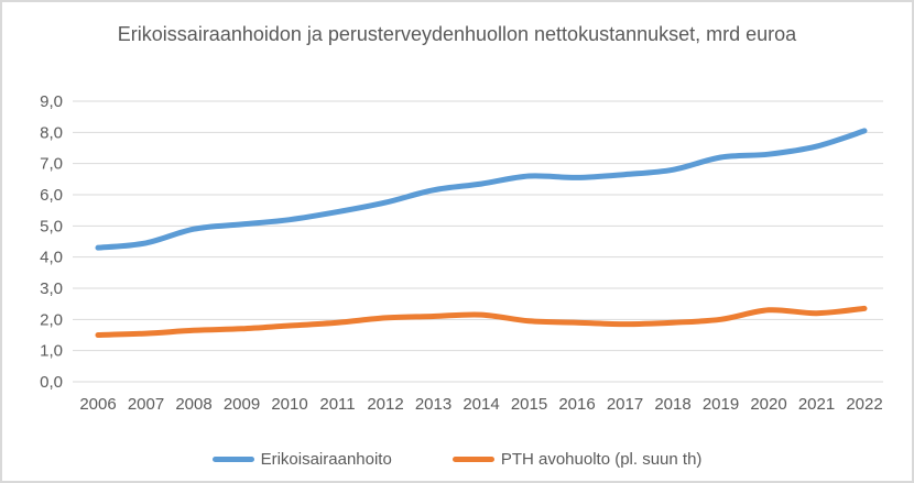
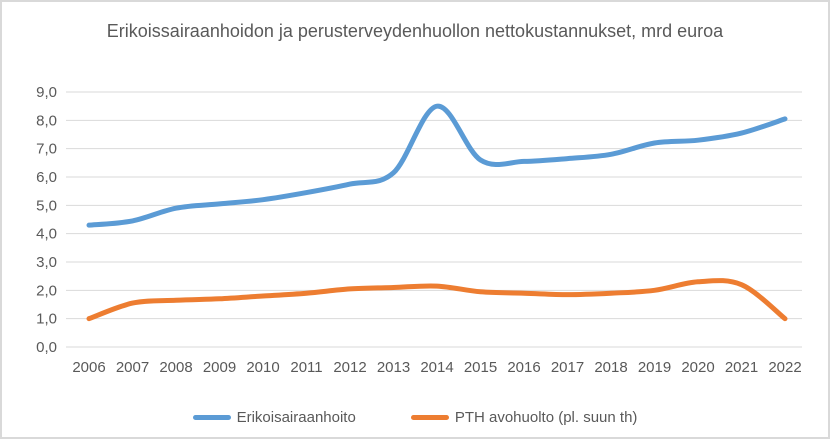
PTH avohuolto (pl. suun th)/2006: 1,5 -> 1,0
Erikoisairaanhoito/2014: 6,3 -> 8,5
PTH avohuolto (pl. suun th)/2022: 2,4 -> 1,0
